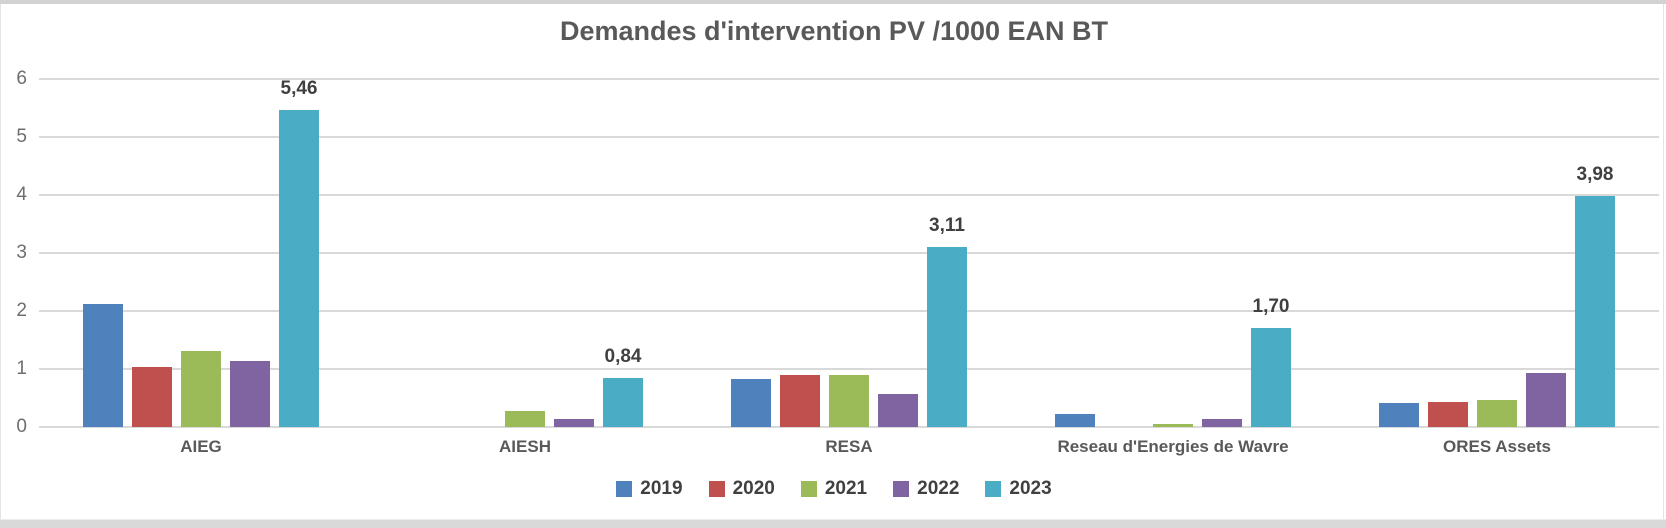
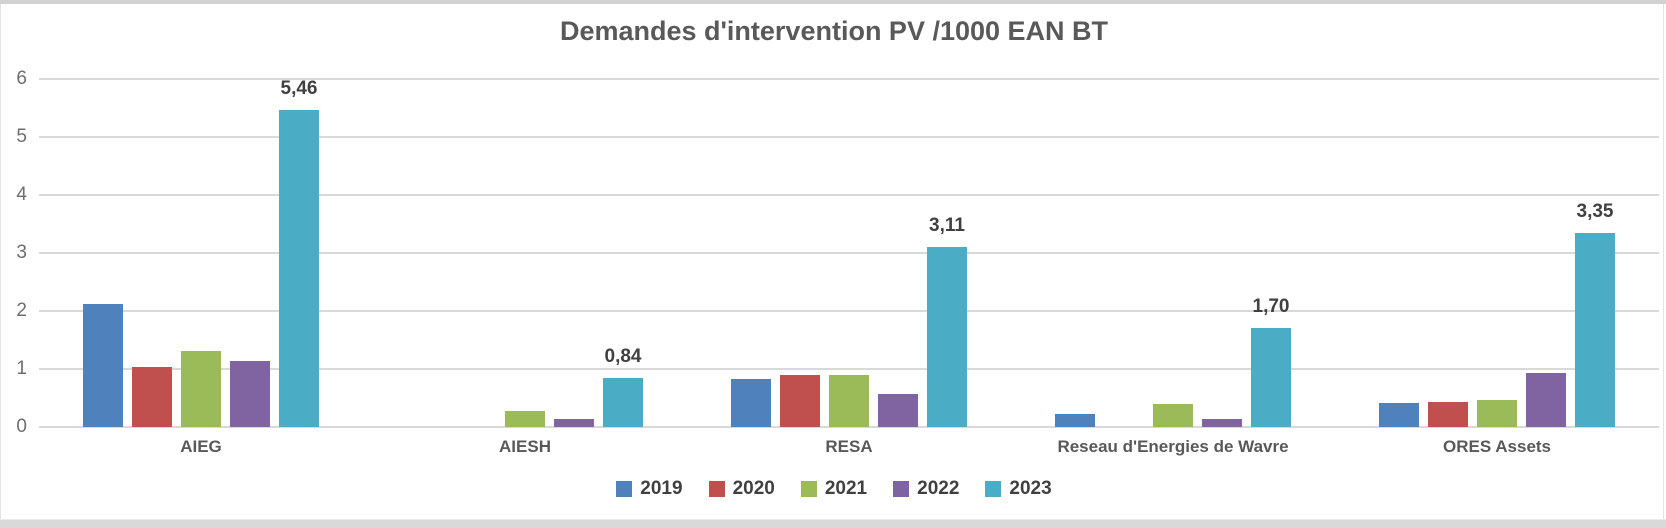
2021/Reseau d'Energies de Wavre: 0.1 -> 0.4
2023/ORES Assets: 3,98 -> 3,35
